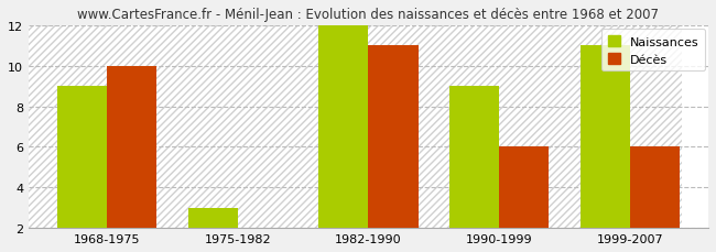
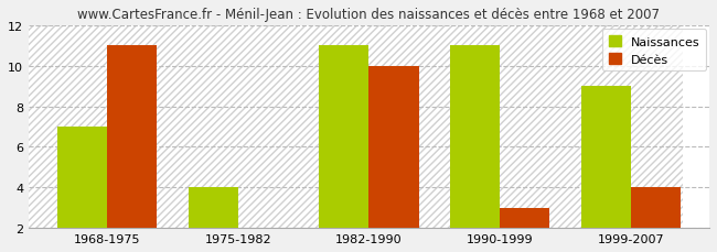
Naissances/1968-1975: 9 -> 7
Décès/1968-1975: 10 -> 11
Naissances/1975-1982: 3 -> 4
Naissances/1982-1990: 12 -> 11
Décès/1982-1990: 11 -> 10
Naissances/1990-1999: 9 -> 11
Décès/1990-1999: 6 -> 3
Naissances/1999-2007: 11 -> 9
Décès/1999-2007: 6 -> 4
